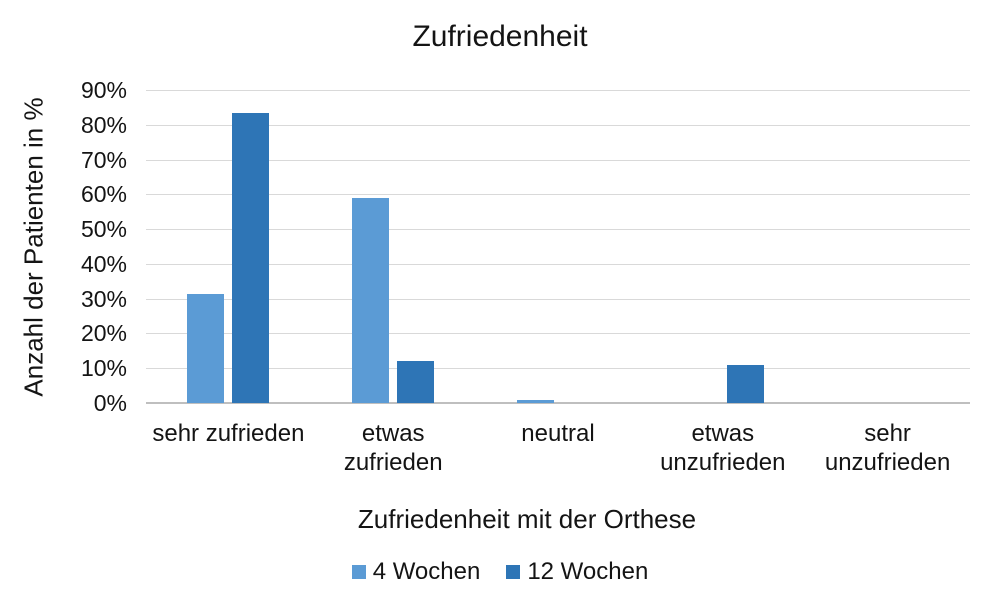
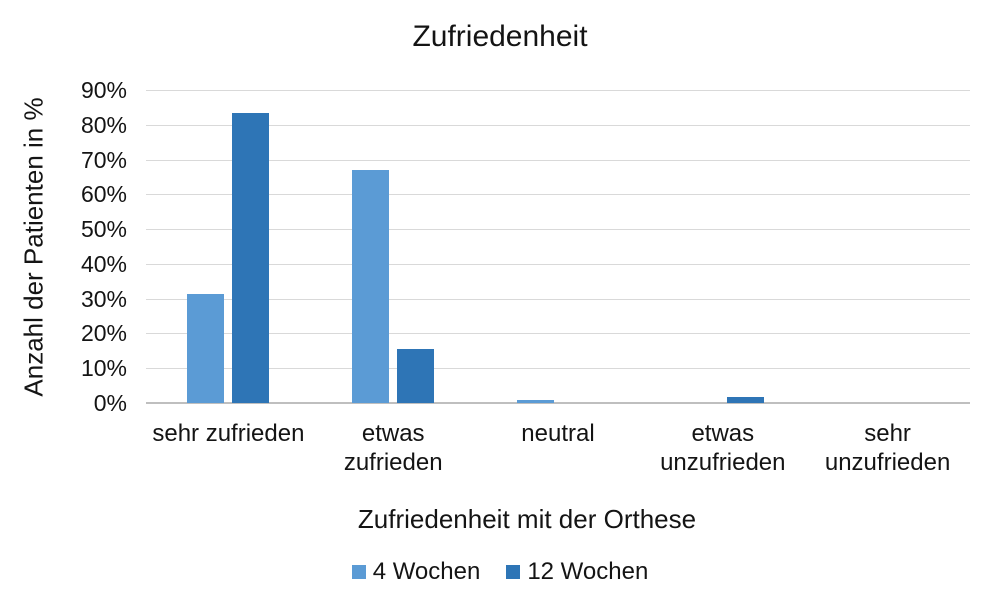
4 Wochen/etwas zufrieden: 59% -> 67%
12 Wochen/etwas zufrieden: 12% -> 16%
12 Wochen/etwas unzufrieden: 11% -> 2%
